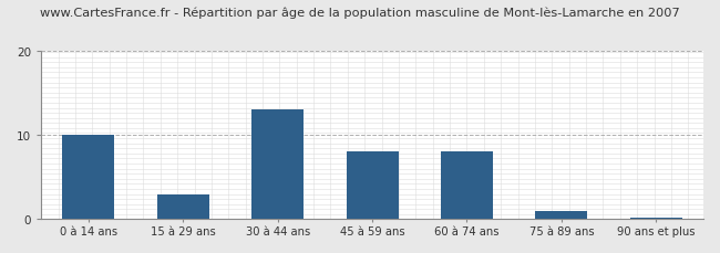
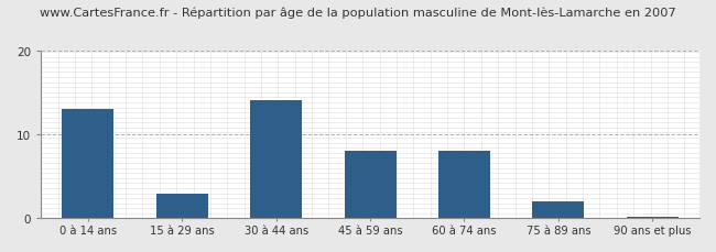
0 à 14 ans: 10.0 -> 13.0
30 à 44 ans: 13.0 -> 14.0
75 à 89 ans: 1.0 -> 2.0
